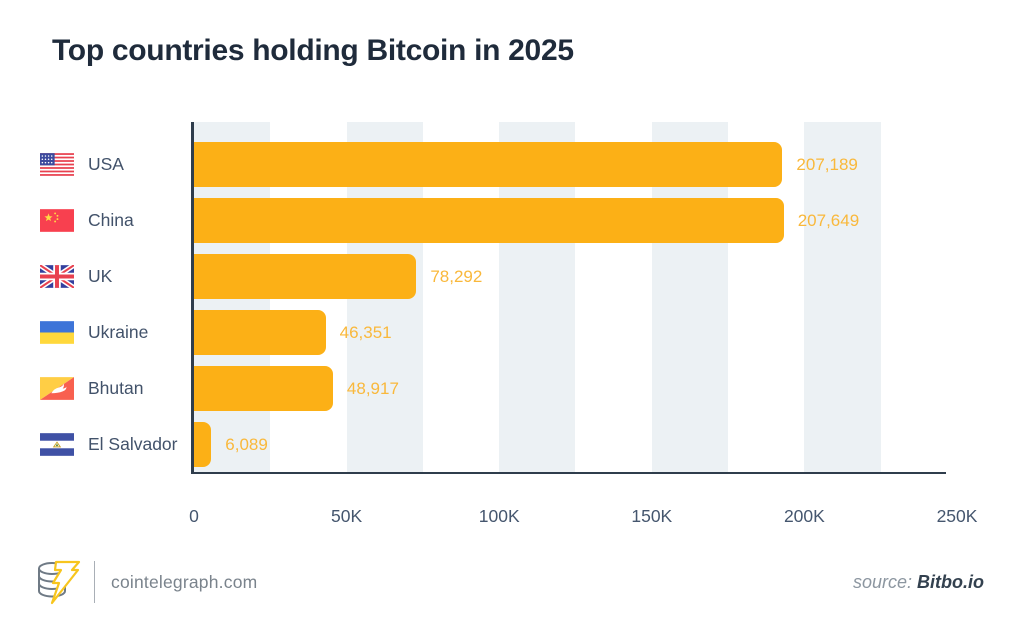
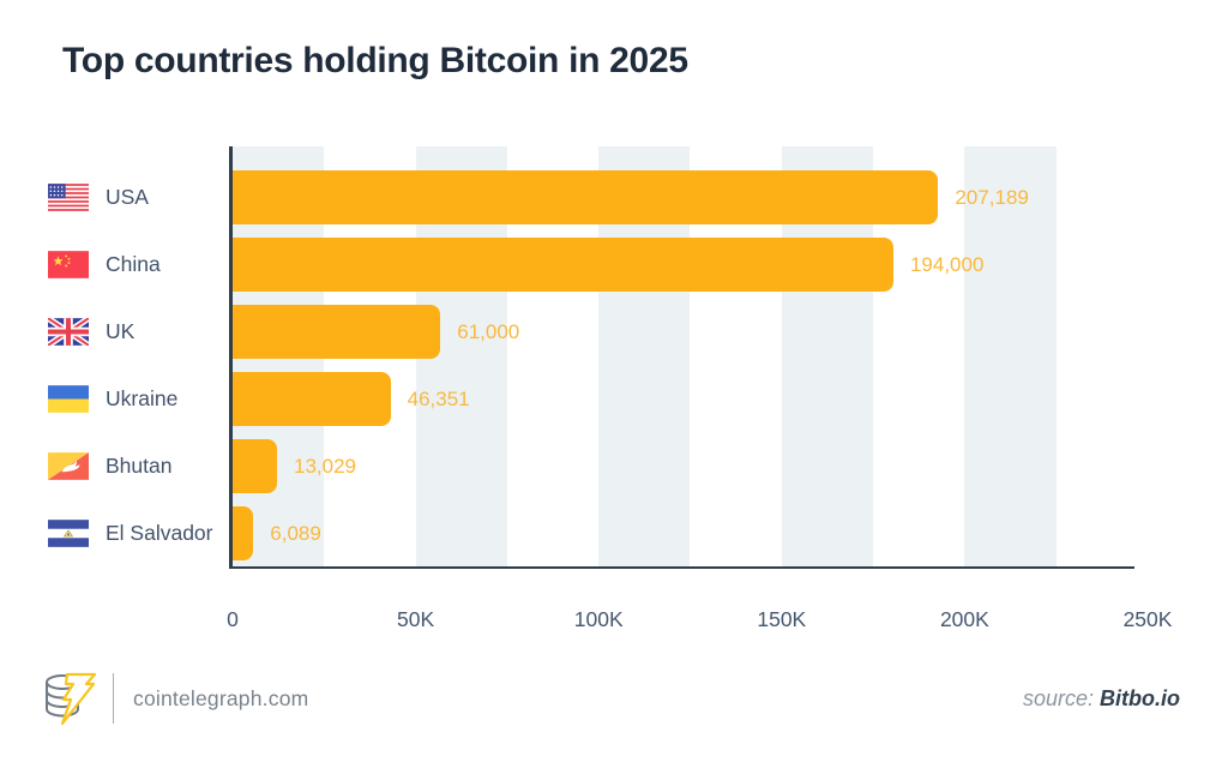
China: 207,649 -> 194,000
UK: 78,292 -> 61,000
Bhutan: 48,917 -> 13,029
